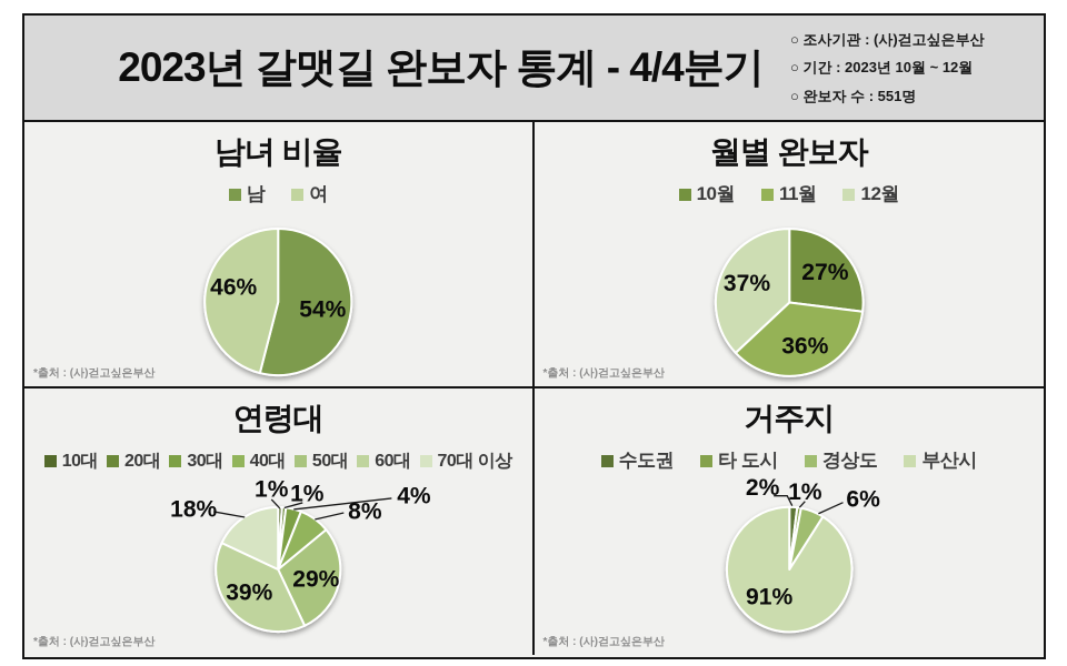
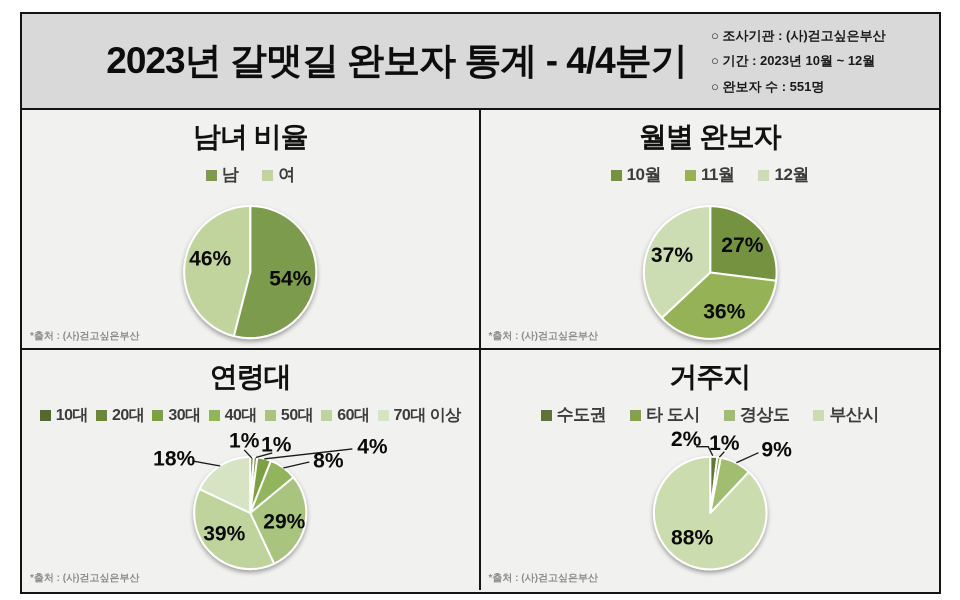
거주지/경상도: 6% -> 9%
거주지/부산시: 91% -> 88%
